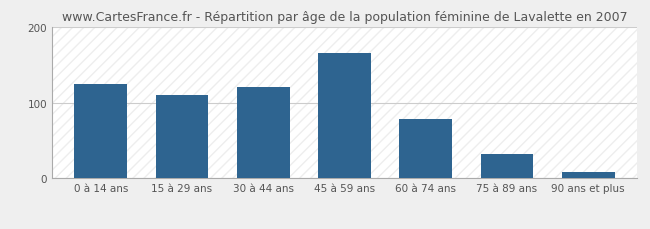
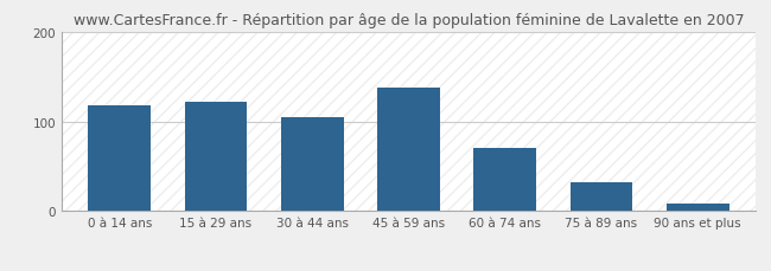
0 à 14 ans: 125 -> 118
15 à 29 ans: 110 -> 122
30 à 44 ans: 120 -> 104
45 à 59 ans: 165 -> 138
60 à 74 ans: 78 -> 70
